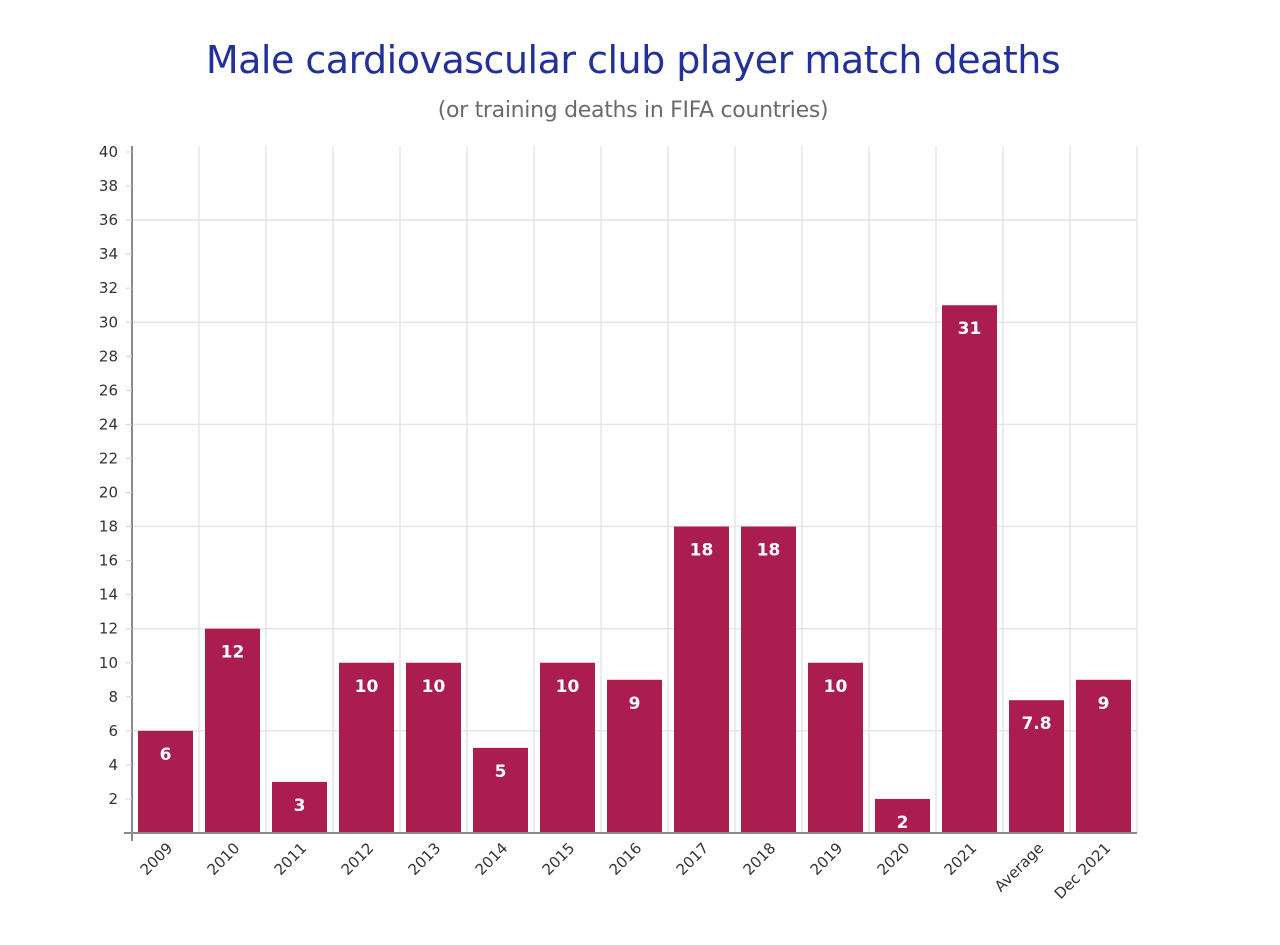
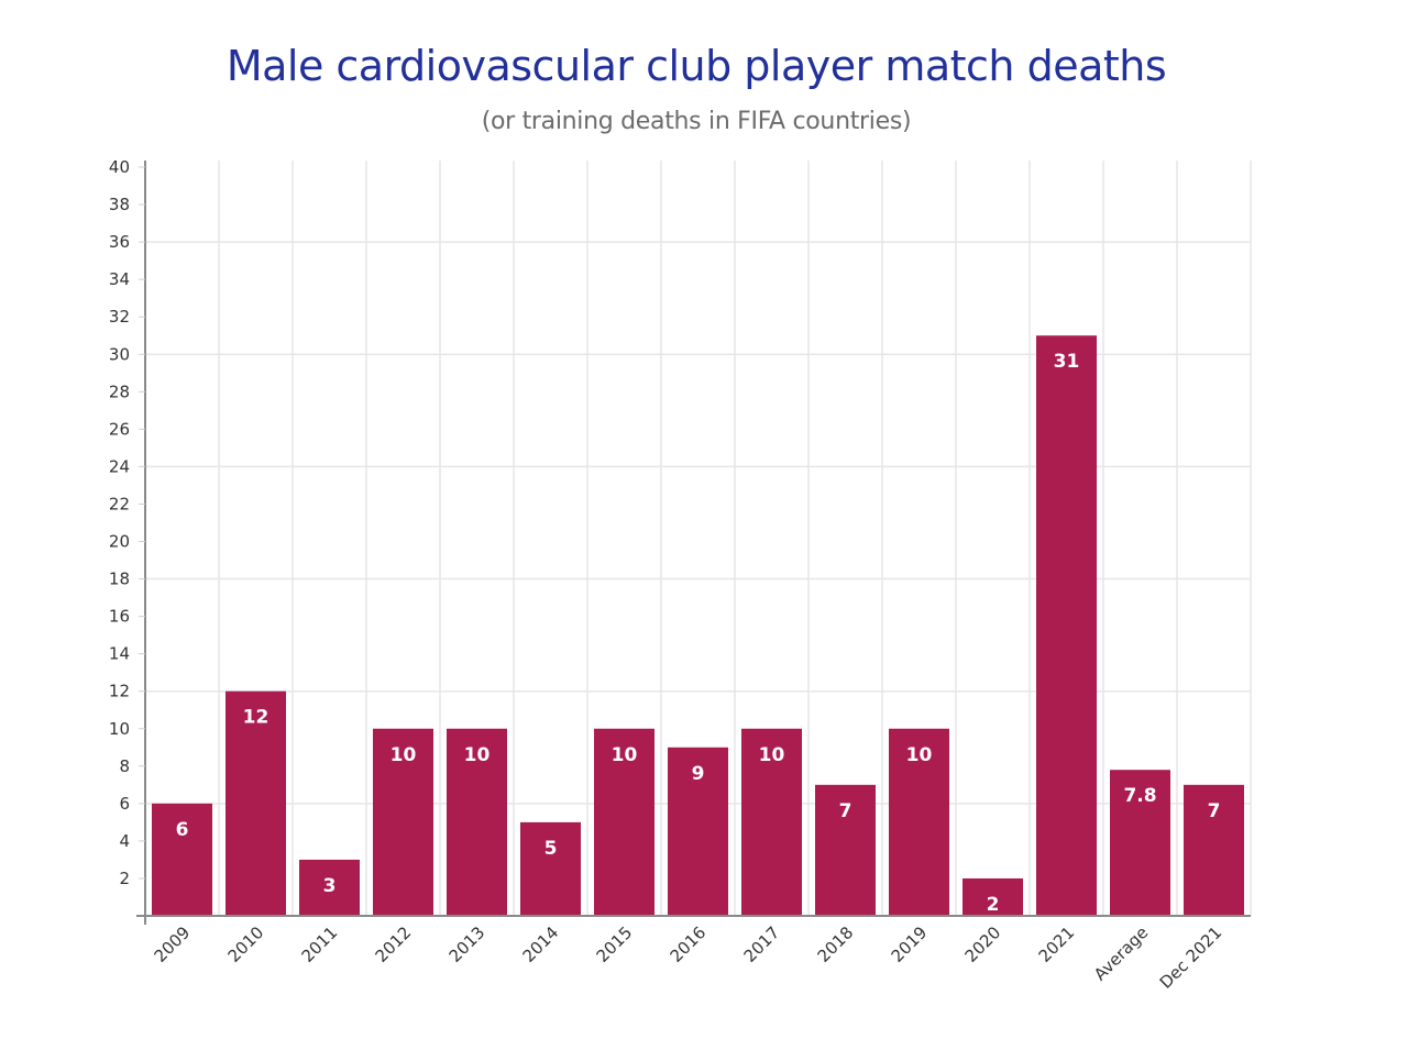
2017: 18 -> 10
2018: 18 -> 7
Dec 2021: 9 -> 7
